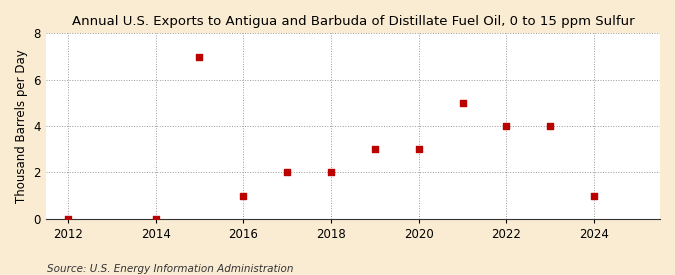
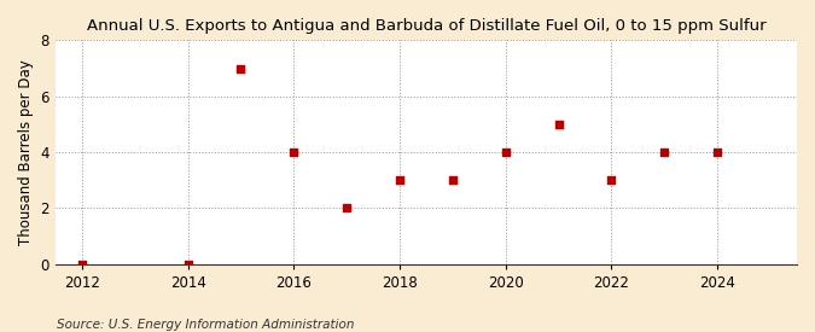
2016: 1 -> 4
2018: 2 -> 3
2020: 3 -> 4
2022: 4 -> 3
2024: 1 -> 4
